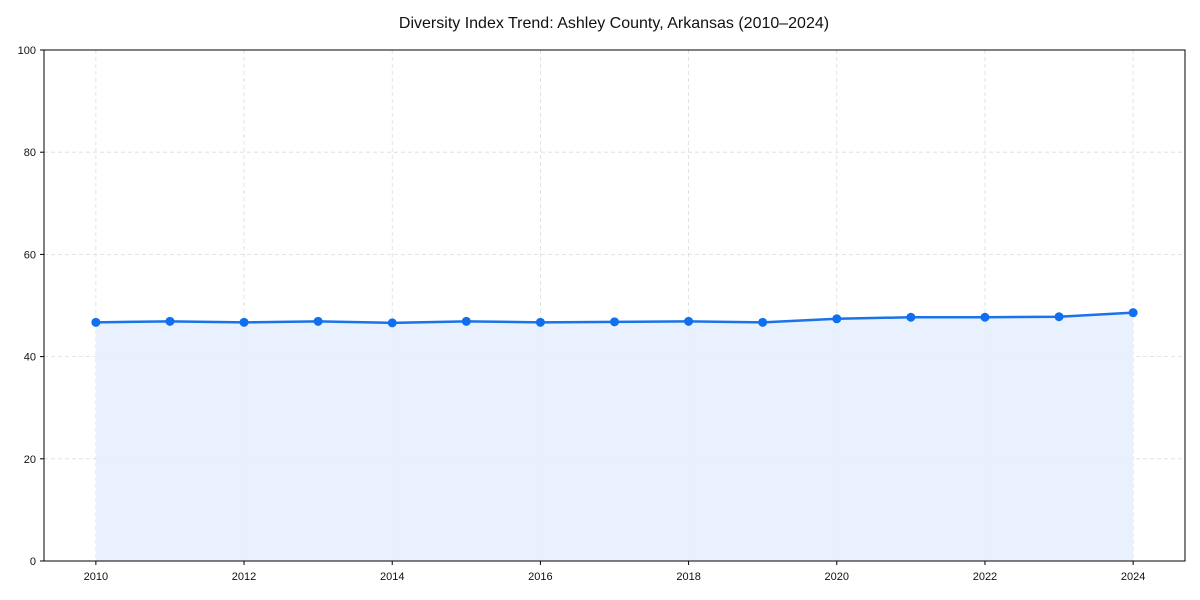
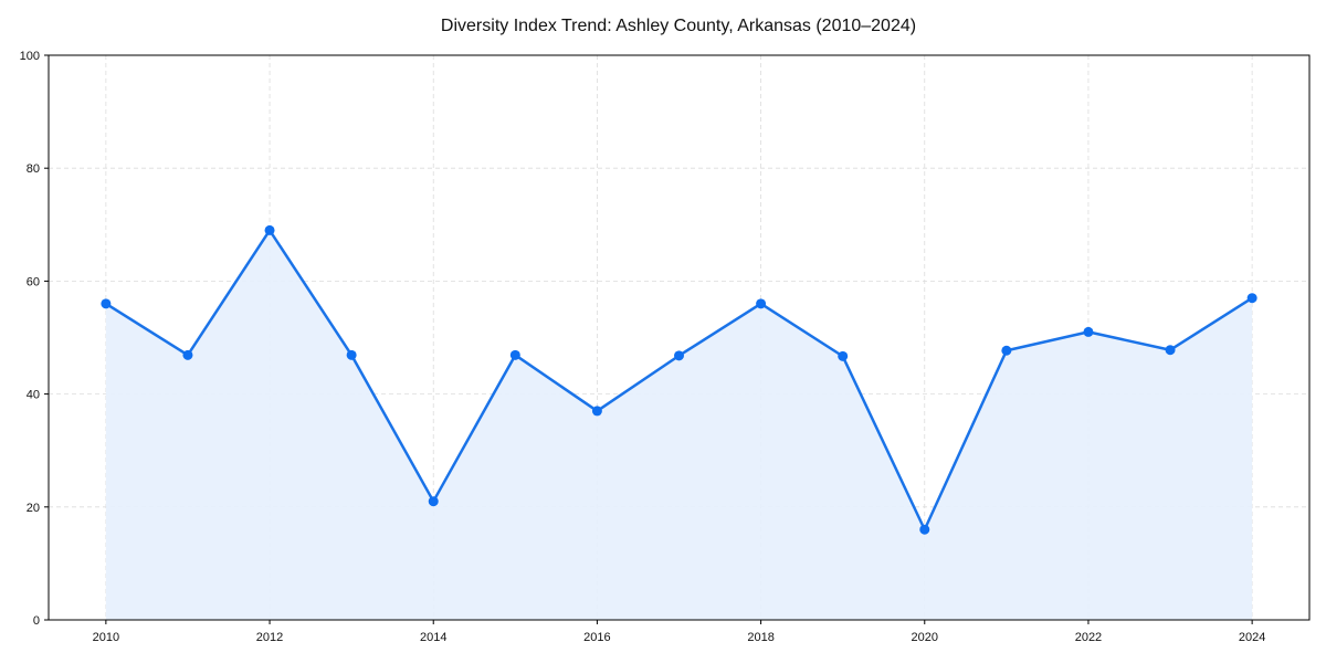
2010: 47 -> 56
2012: 47 -> 69
2014: 47 -> 21
2016: 47 -> 37
2018: 47 -> 56
2020: 47 -> 16
2022: 48 -> 51
2024: 49 -> 57
